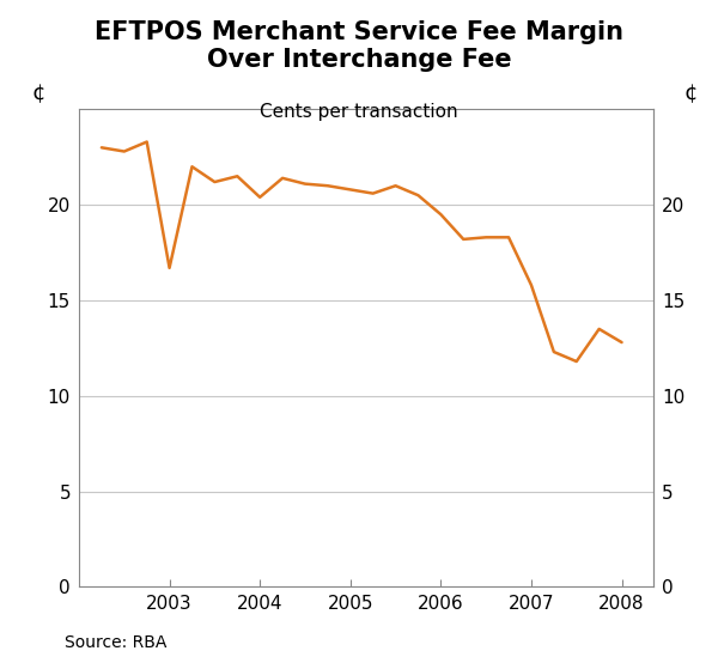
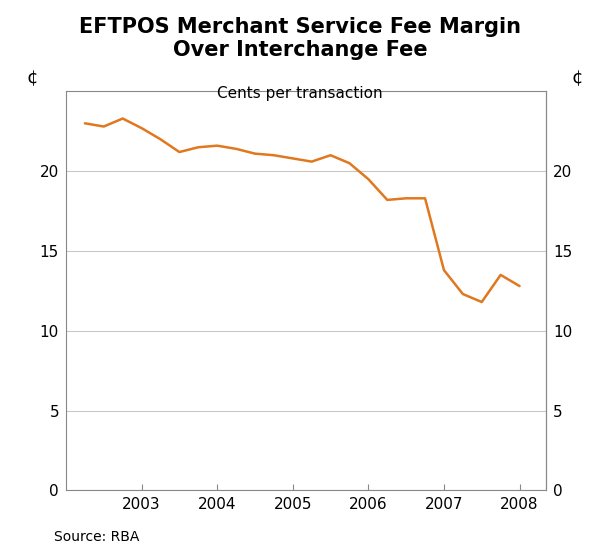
2003: 16.7 -> 22.7
2004: 20.4 -> 21.6
2007: 15.8 -> 13.8
